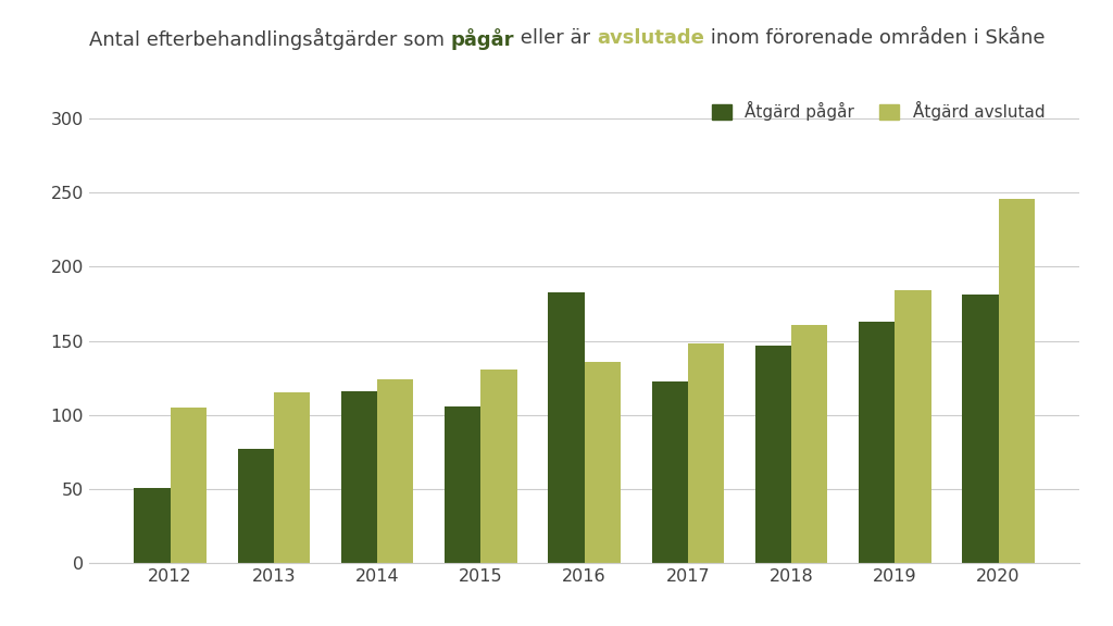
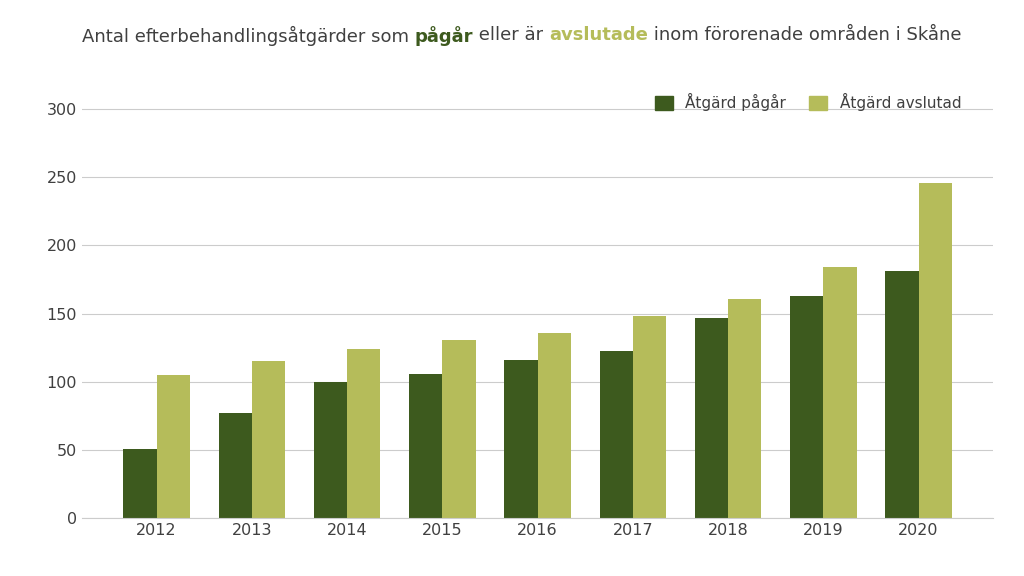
Åtgärd pågår/2014: 116 -> 100
Åtgärd pågår/2016: 183 -> 116
